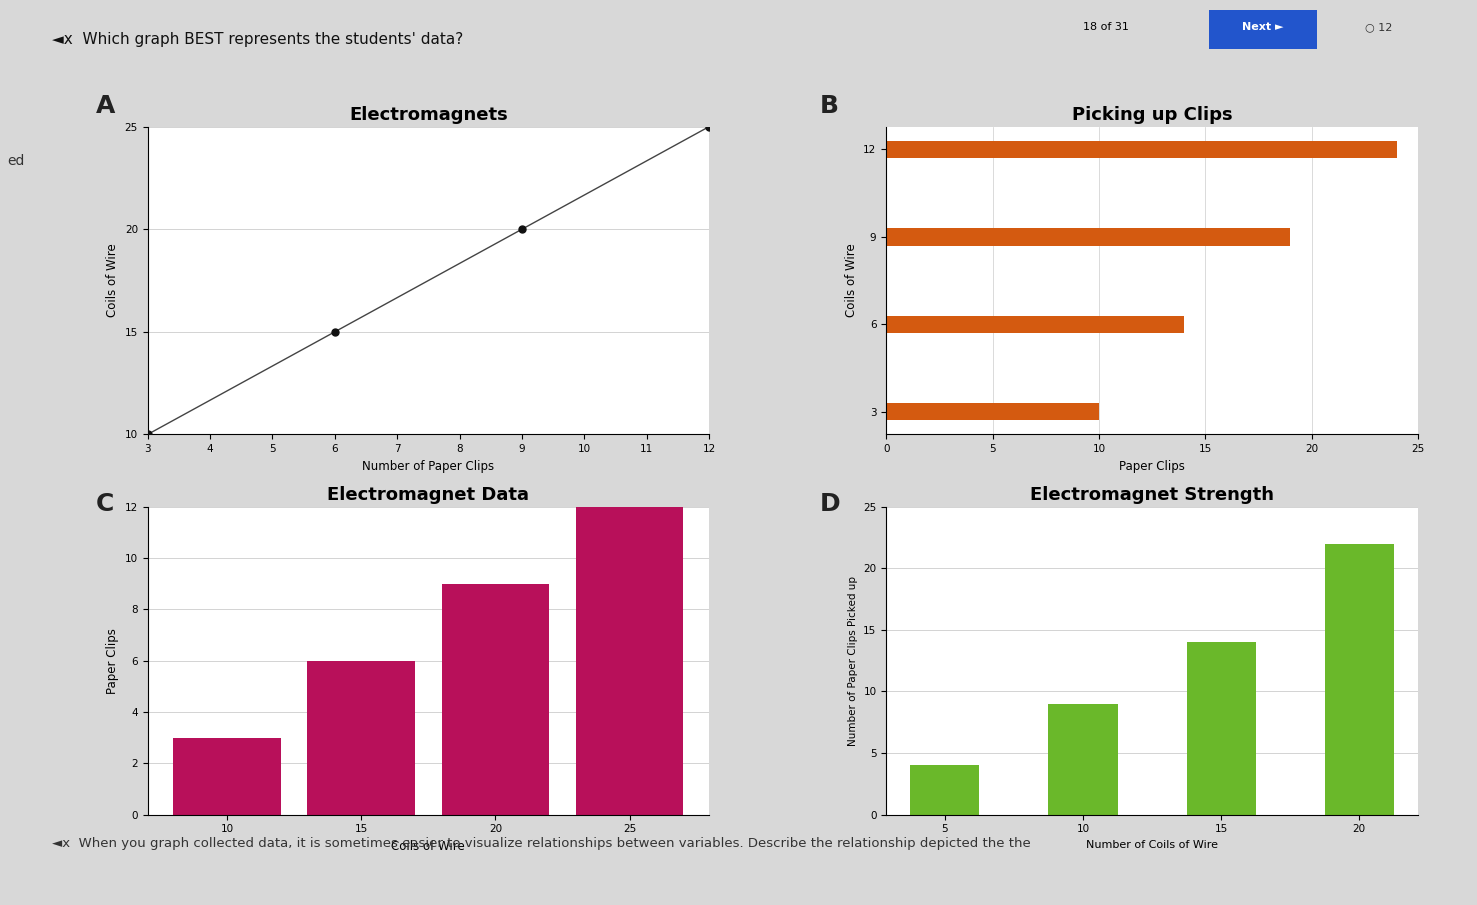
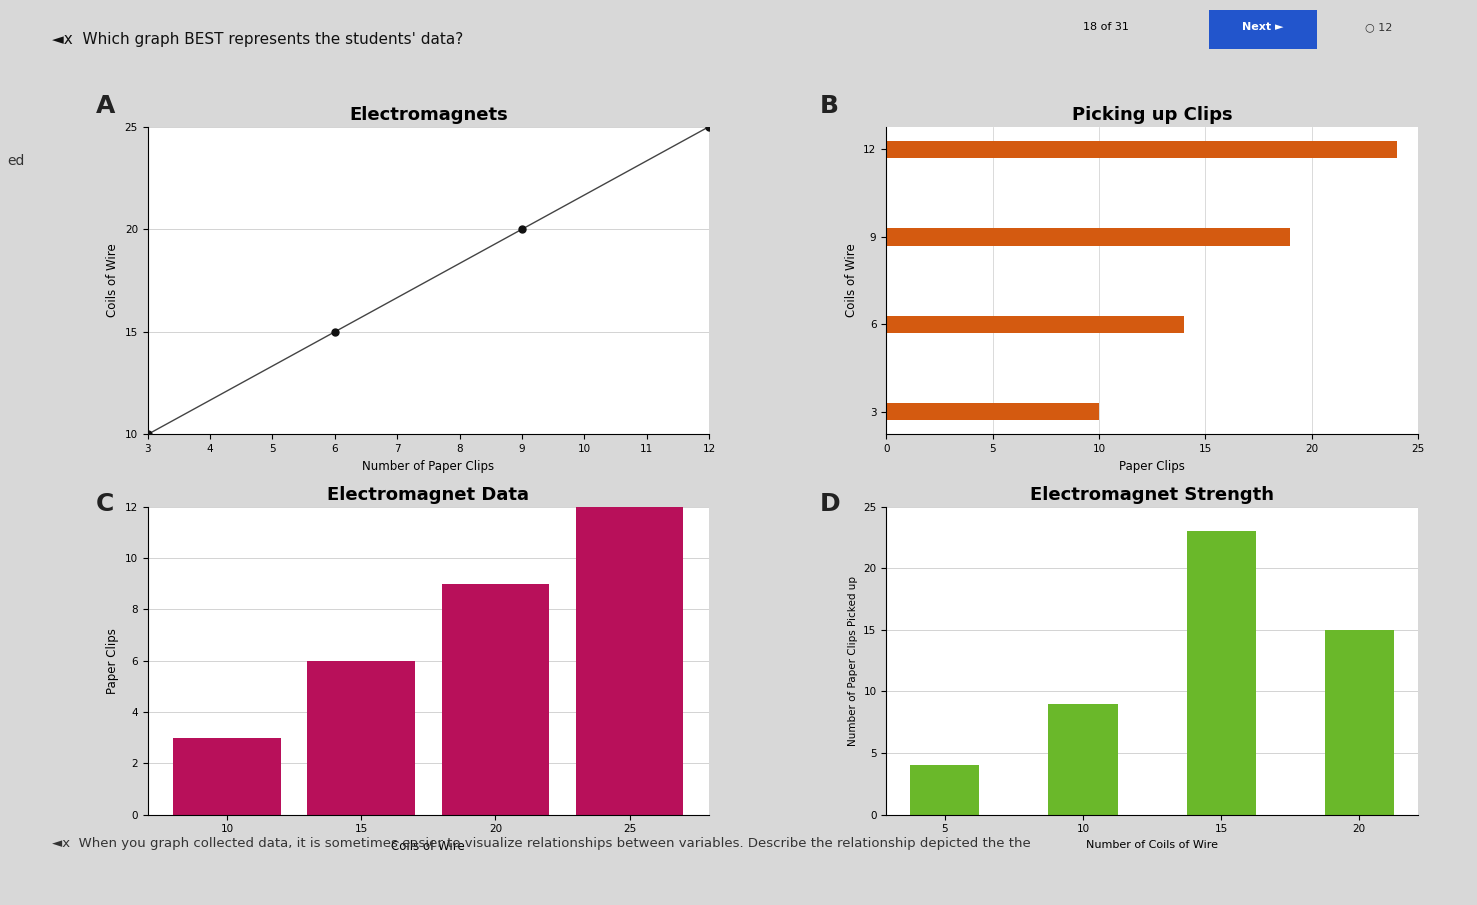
Electromagnet Strength/15: 14 -> 23
Electromagnet Strength/20: 22 -> 15
